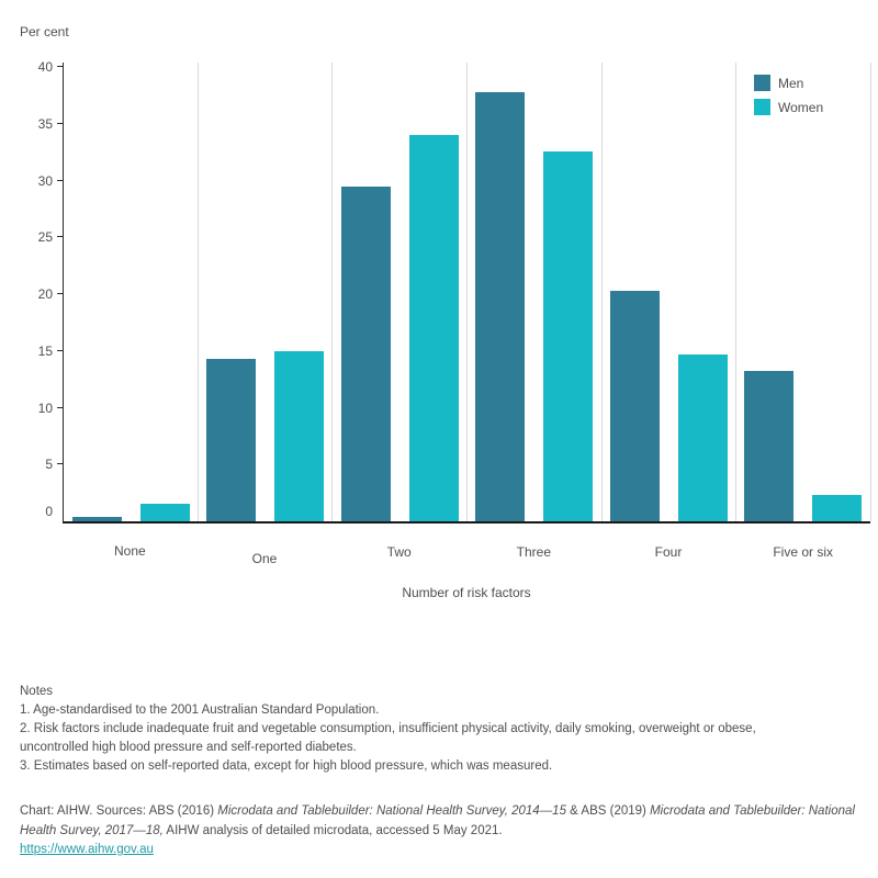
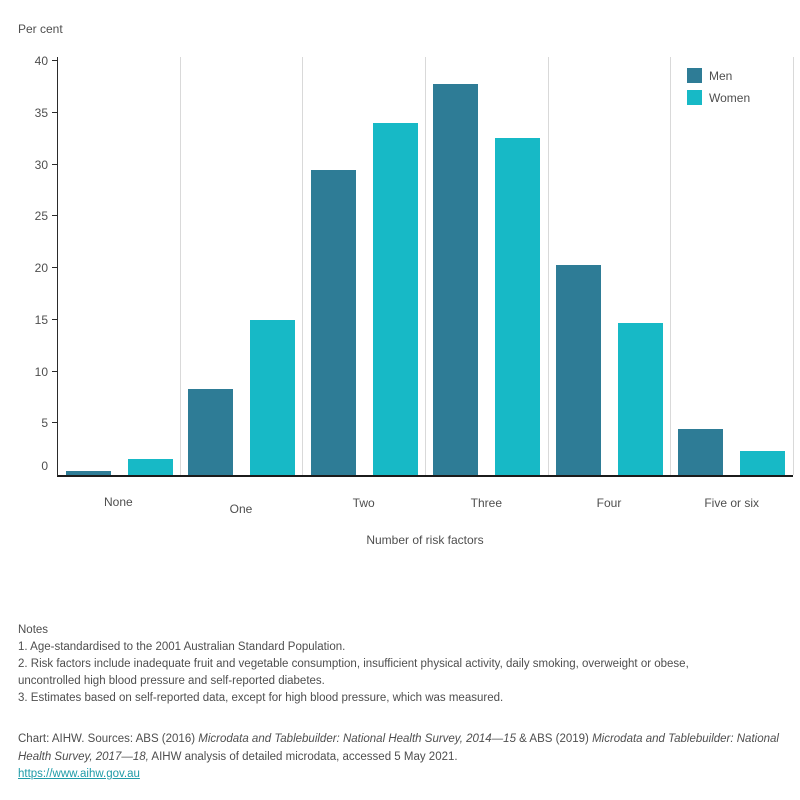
Men/One: 14.3 -> 8.3
Men/Five or six: 13.2 -> 4.4
